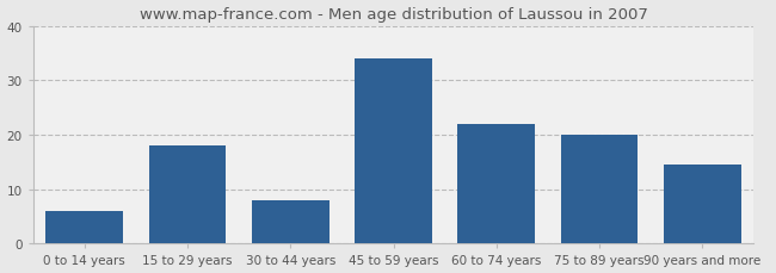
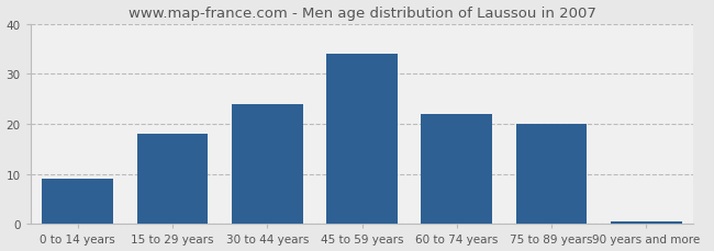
0 to 14 years: 6.0 -> 9.0
30 to 44 years: 8.0 -> 24.0
90 years and more: 14.5 -> 0.5
